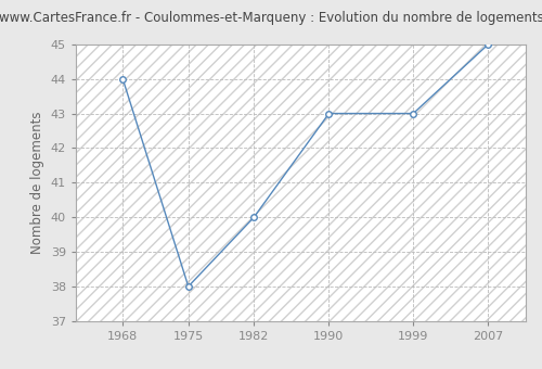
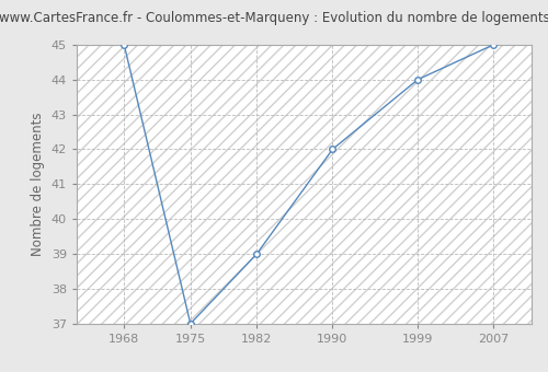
1968: 44 -> 45
1975: 38 -> 37
1982: 40 -> 39
1990: 43 -> 42
1999: 43 -> 44
